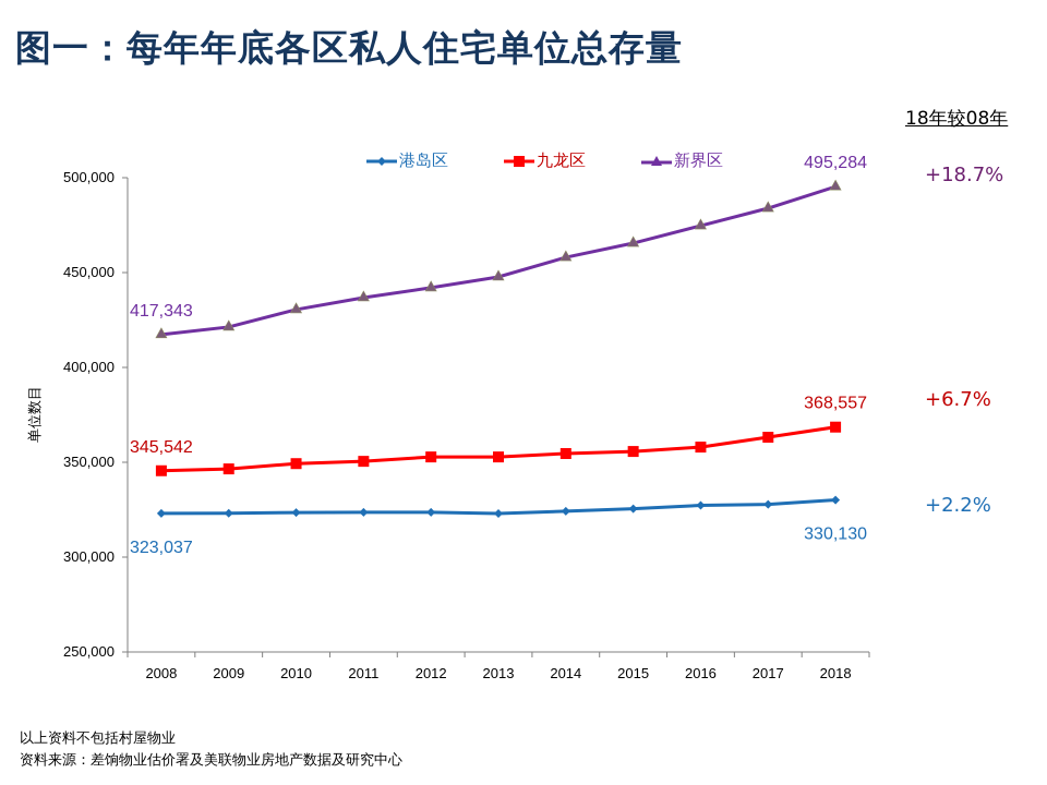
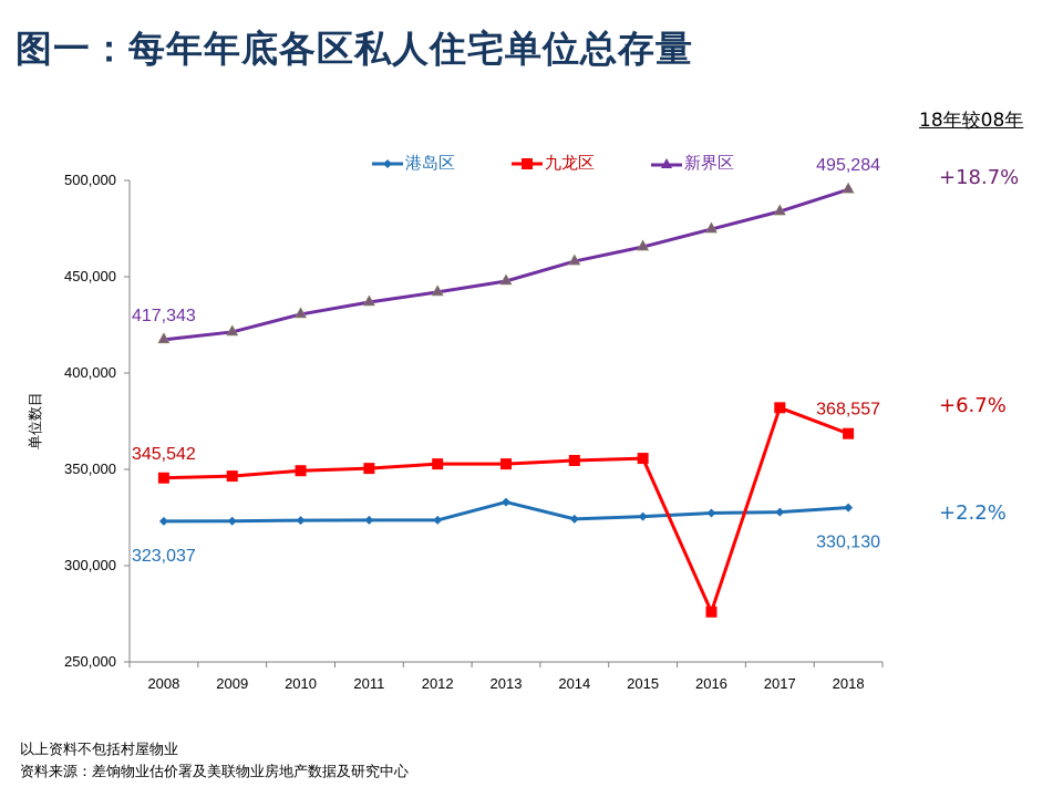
港岛区/2013: 323000 -> 333000
九龙区/2016: 358000 -> 276000
九龙区/2017: 363000 -> 382000
